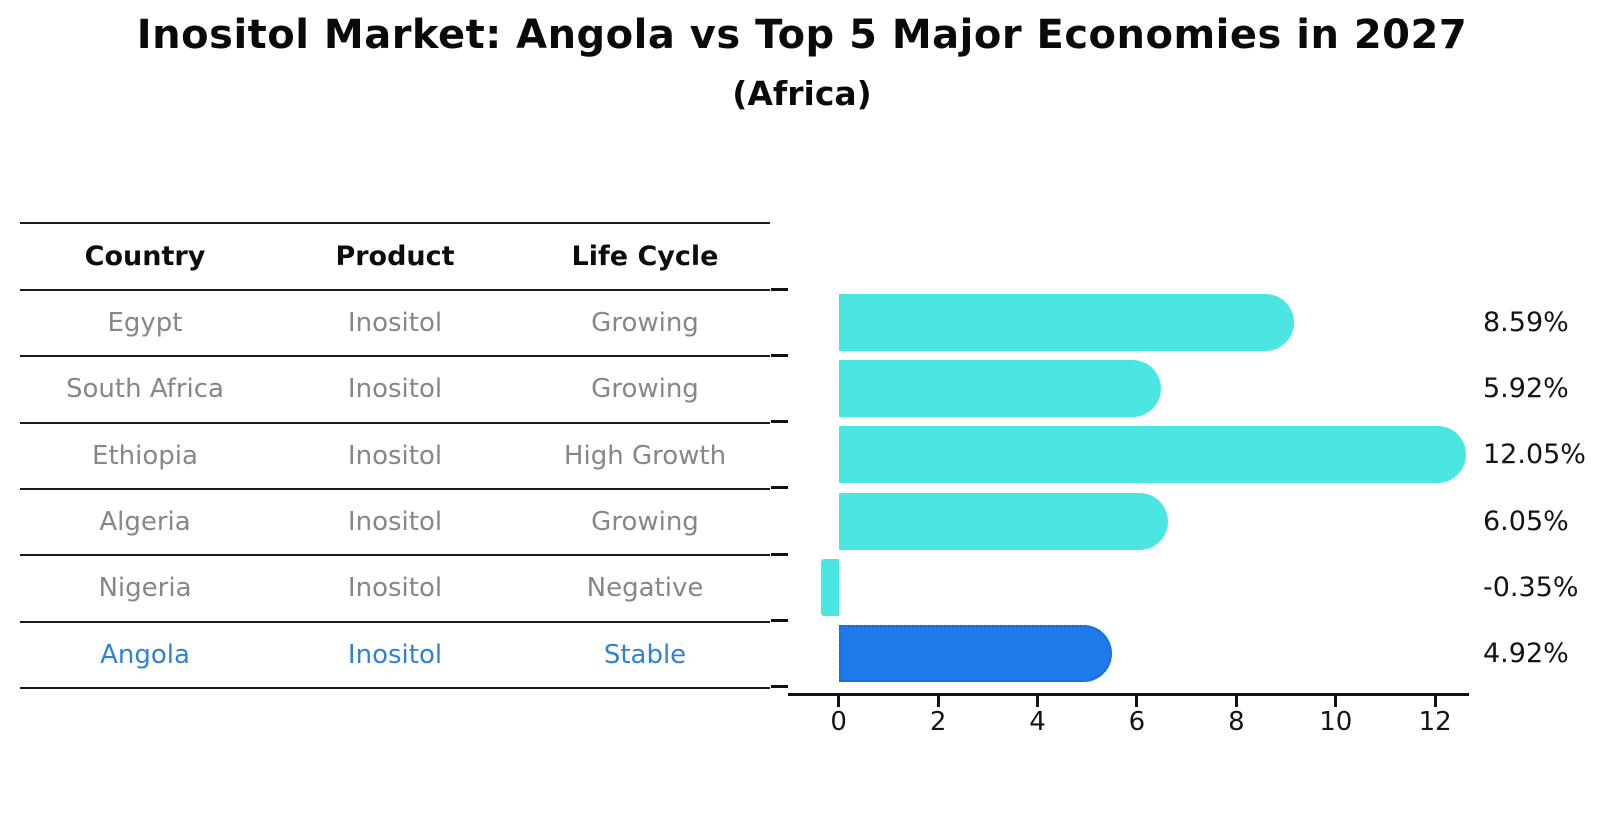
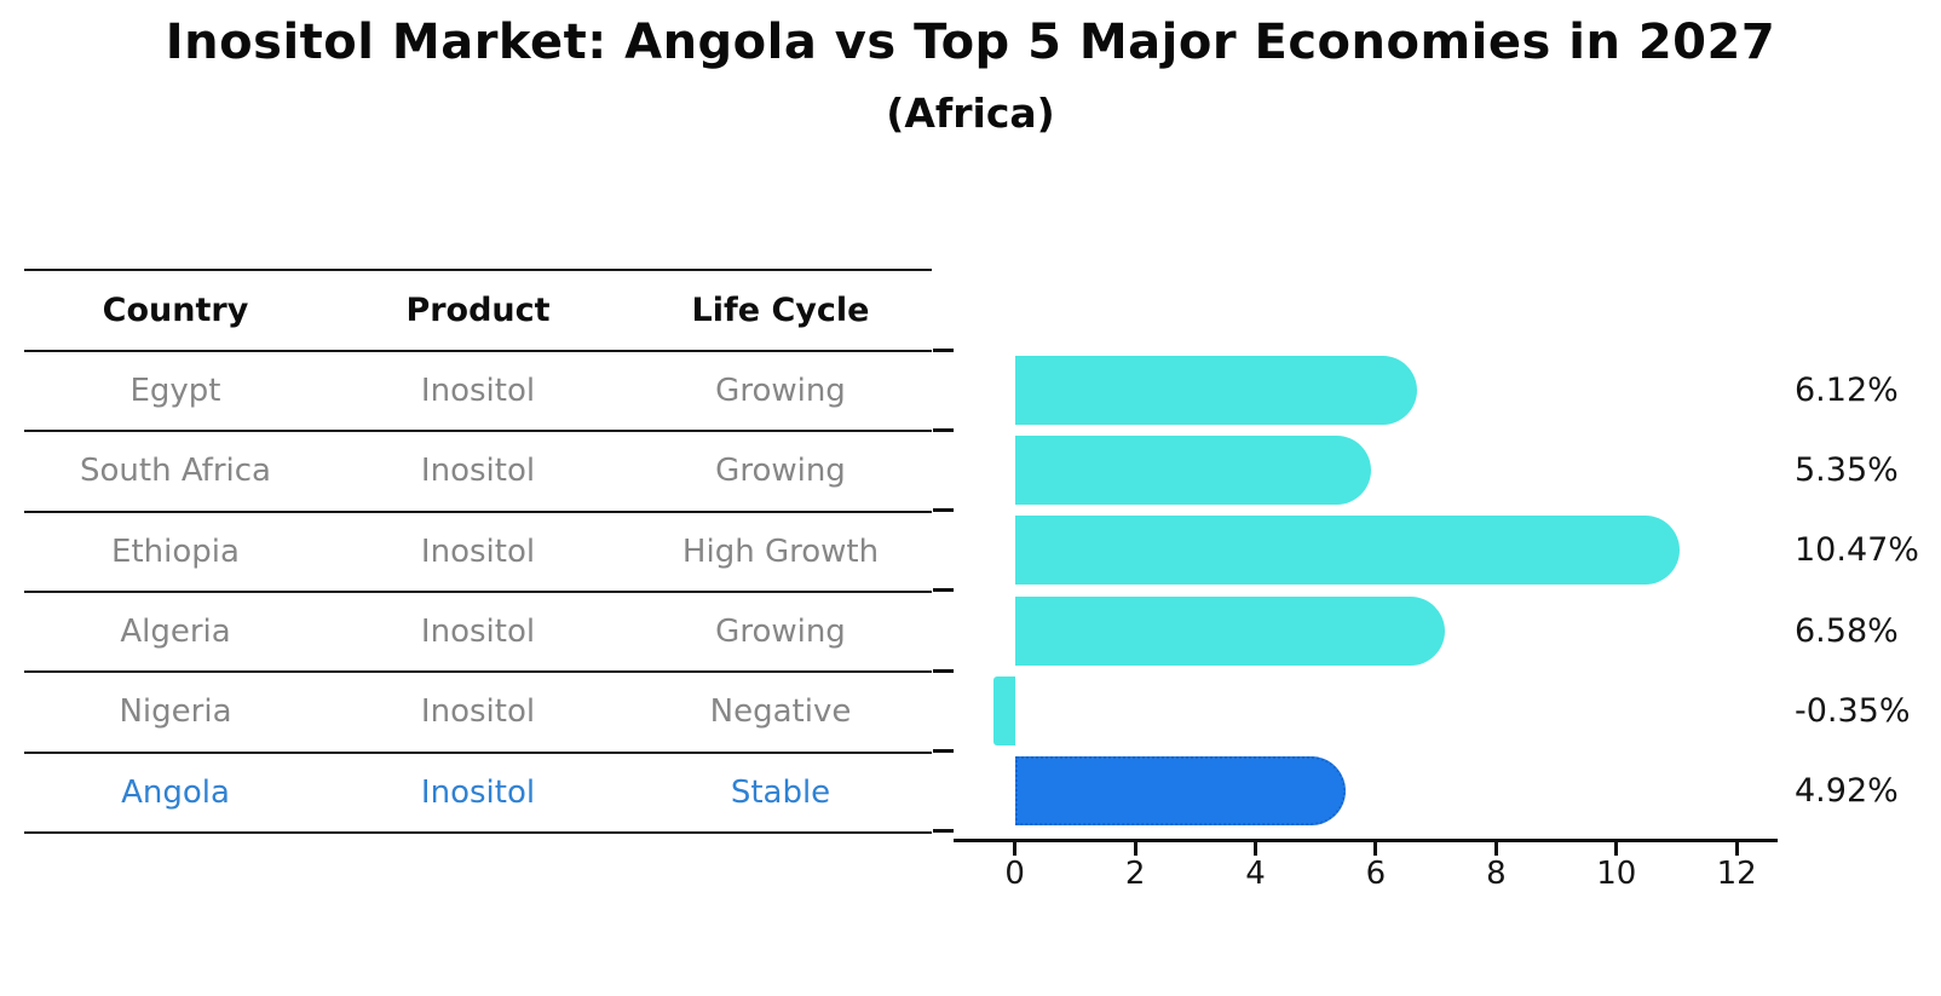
Egypt: 8.59% -> 6.12%
South Africa: 5.92% -> 5.35%
Ethiopia: 12.05% -> 10.47%
Algeria: 6.05% -> 6.58%
